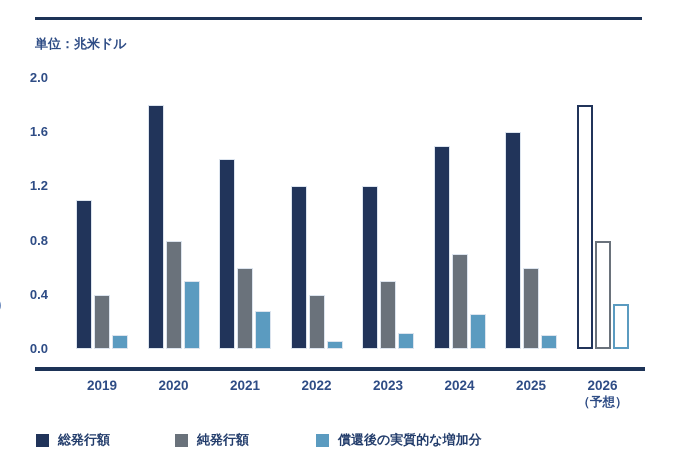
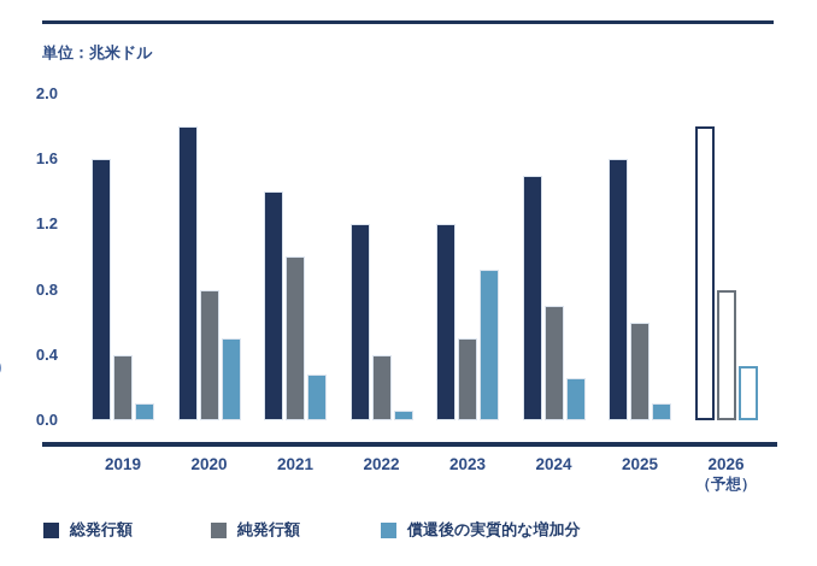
総発行額/2019: 1.1 -> 1.6
純発行額/2021: 0.6 -> 1.0
償還後の実質的な増加分/2023: 0.12 -> 0.92
